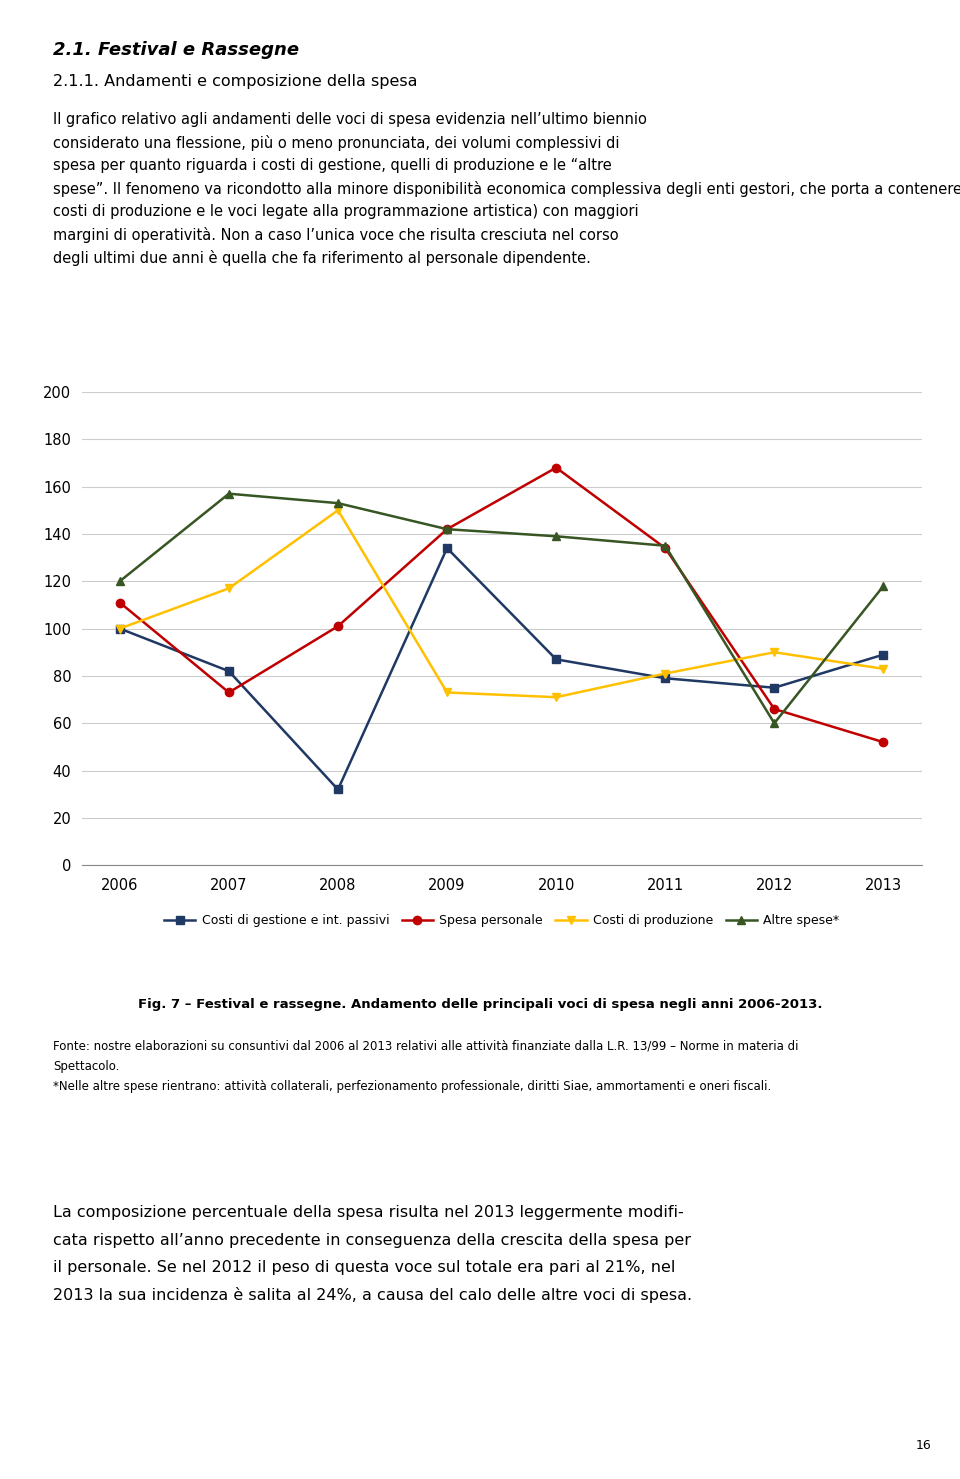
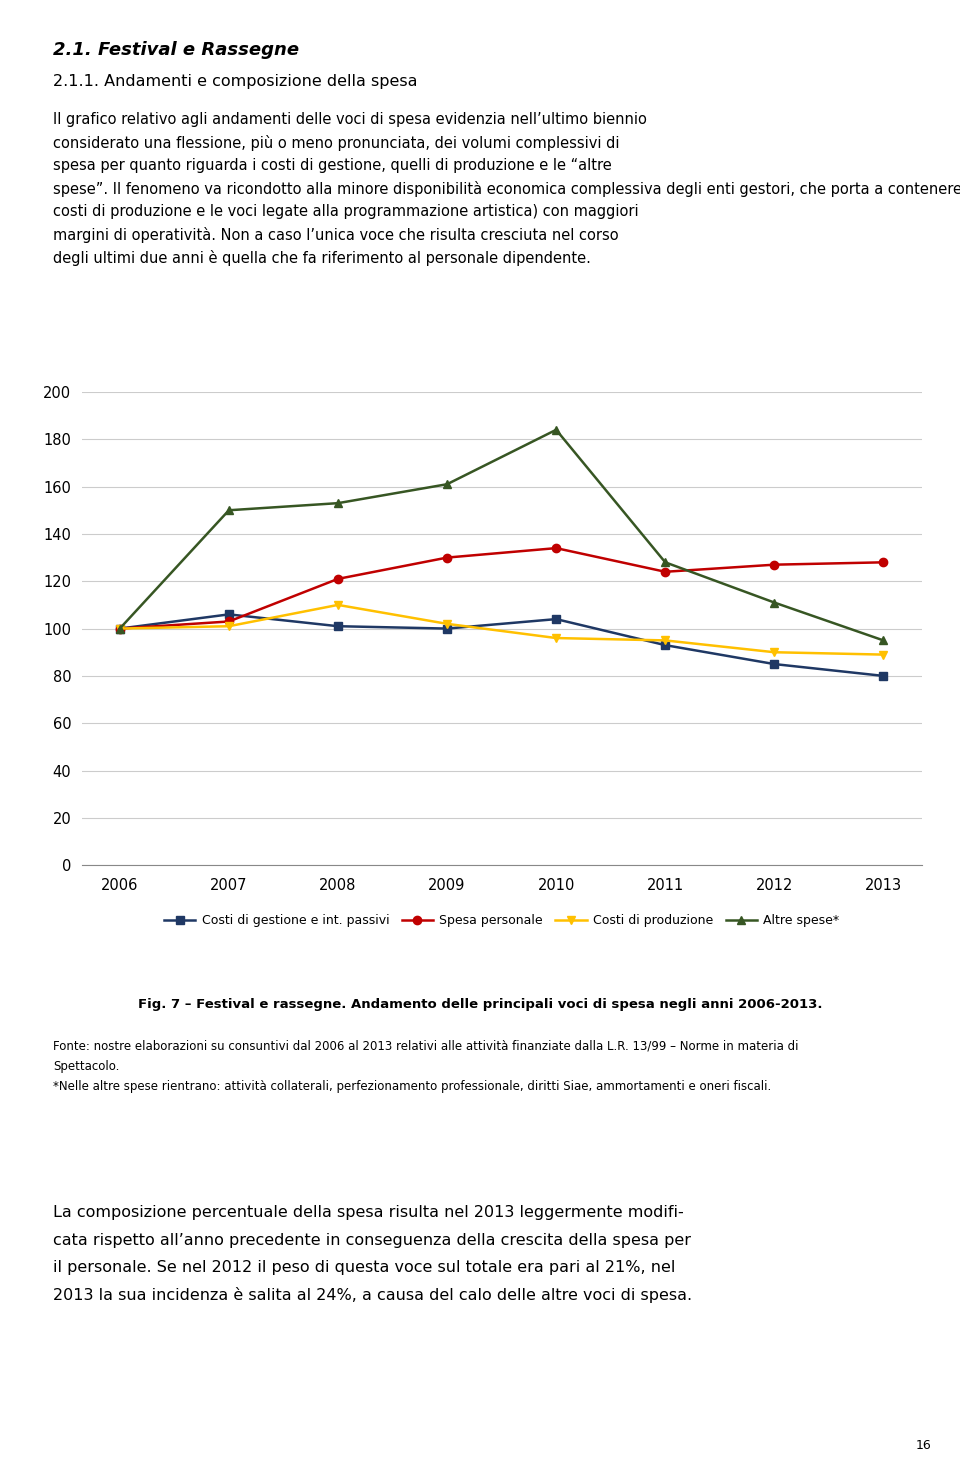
Spesa personale/2006: 111 -> 100
Altre spese*/2006: 120 -> 100
Costi di gestione e int. passivi/2007: 82 -> 106
Spesa personale/2007: 73 -> 103
Costi di produzione/2007: 117 -> 101
Altre spese*/2007: 157 -> 150
Costi di gestione e int. passivi/2008: 32 -> 101
Spesa personale/2008: 101 -> 121
Costi di produzione/2008: 150 -> 110
Costi di gestione e int. passivi/2009: 134 -> 100
Spesa personale/2009: 142 -> 130
Costi di produzione/2009: 73 -> 102
Altre spese*/2009: 142 -> 161
Costi di gestione e int. passivi/2010: 87 -> 104
Spesa personale/2010: 168 -> 134
Costi di produzione/2010: 71 -> 96
Altre spese*/2010: 139 -> 184
Costi di gestione e int. passivi/2011: 79 -> 93
Spesa personale/2011: 134 -> 124
Costi di produzione/2011: 81 -> 95
Altre spese*/2011: 135 -> 128
Costi di gestione e int. passivi/2012: 75 -> 85
Spesa personale/2012: 66 -> 127
Altre spese*/2012: 60 -> 111
Costi di gestione e int. passivi/2013: 89 -> 80
Spesa personale/2013: 52 -> 128
Costi di produzione/2013: 83 -> 89
Altre spese*/2013: 118 -> 95
